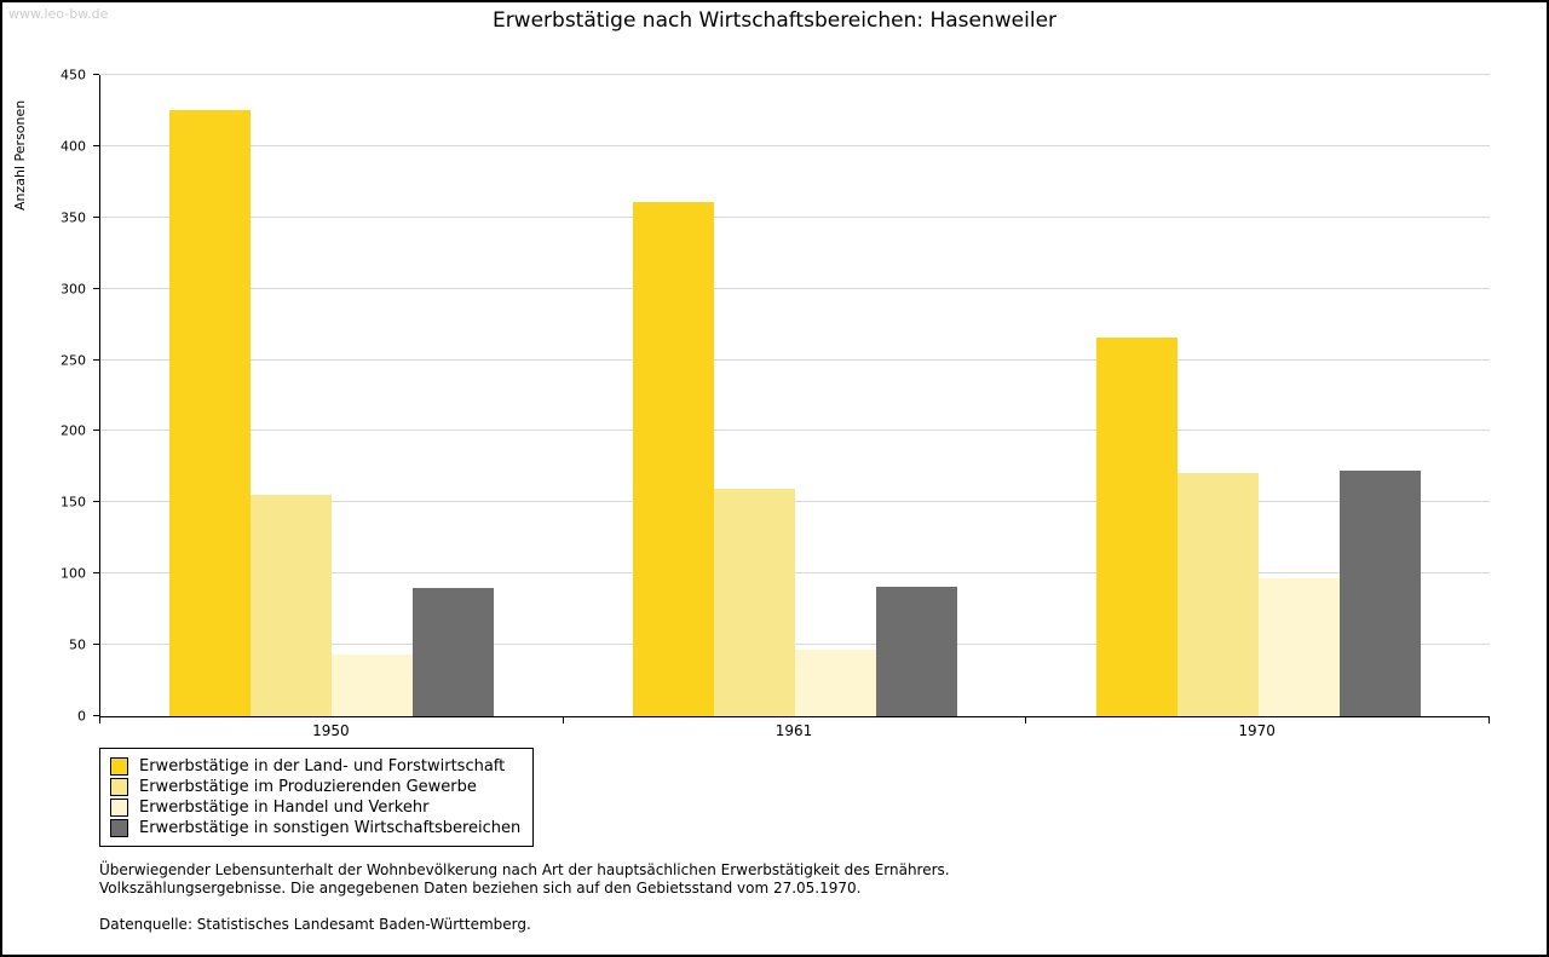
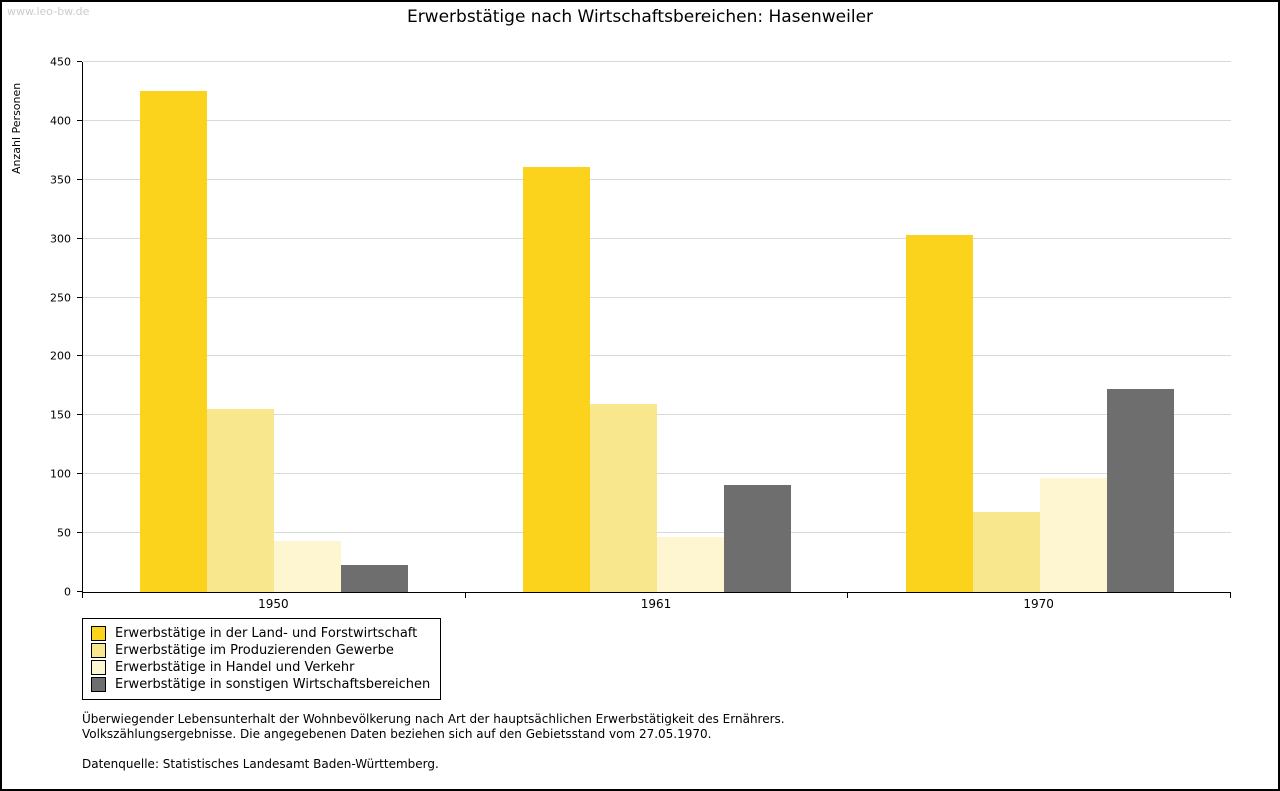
Erwerbstätige in sonstigen Wirtschaftsbereichen/1950: 90 -> 23
Erwerbstätige in der Land- und Forstwirtschaft/1970: 266 -> 303
Erwerbstätige im Produzierenden Gewerbe/1970: 171 -> 68
